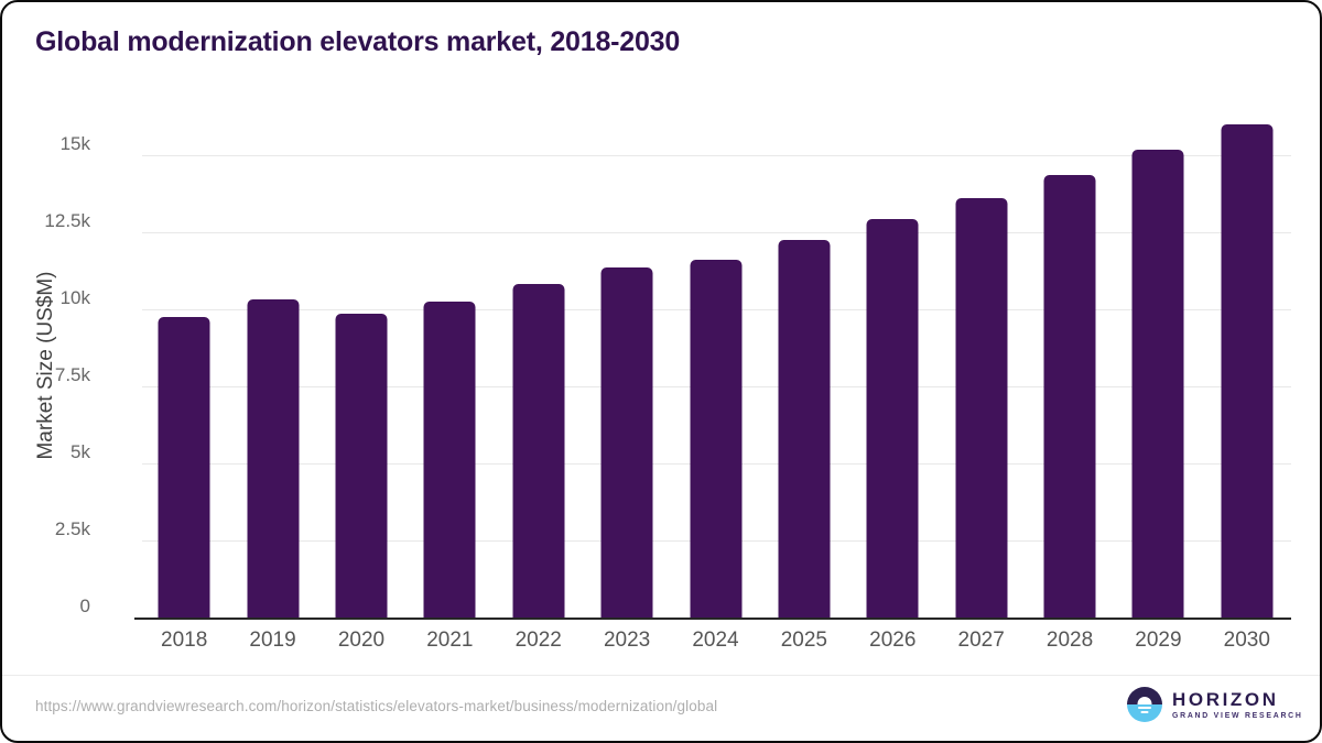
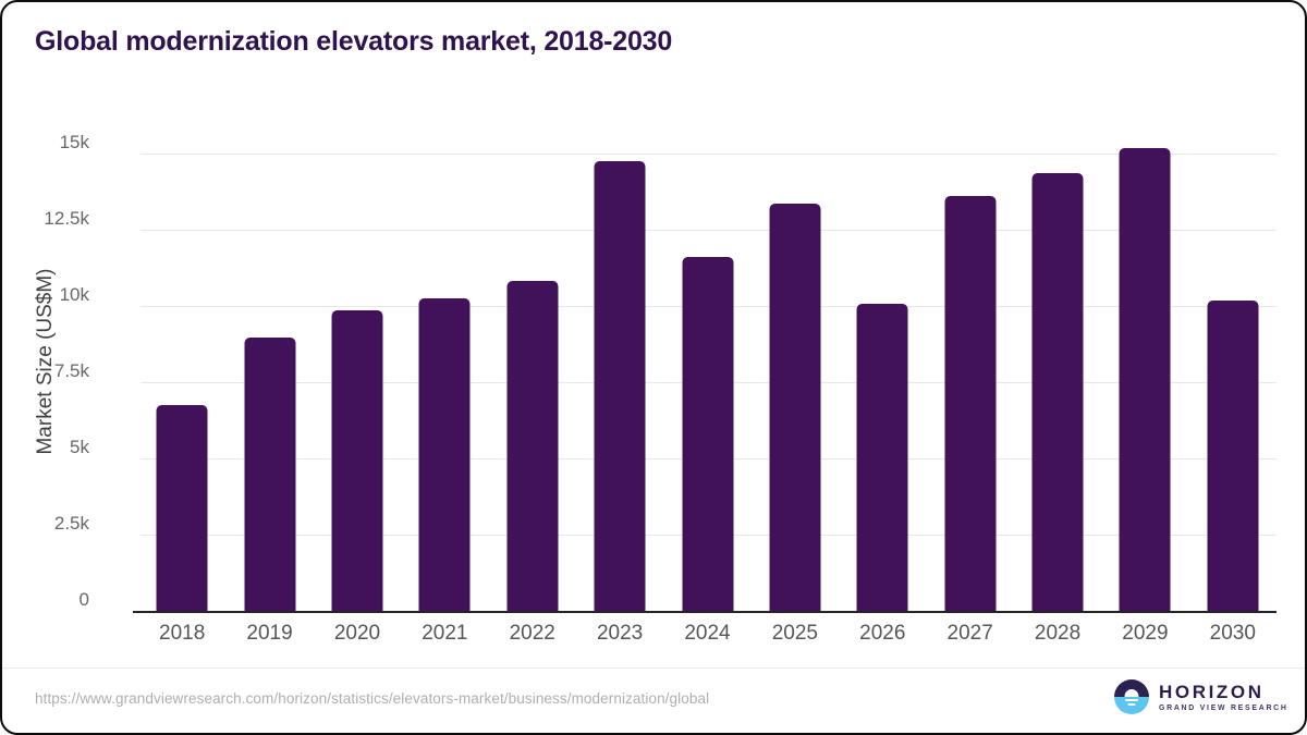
2018: 9.8k -> 6.8k
2019: 10.4k -> 9.0k
2023: 11.4k -> 14.8k
2025: 12.3k -> 13.4k
2026: 13.0k -> 10.1k
2030: 16.0k -> 10.2k
